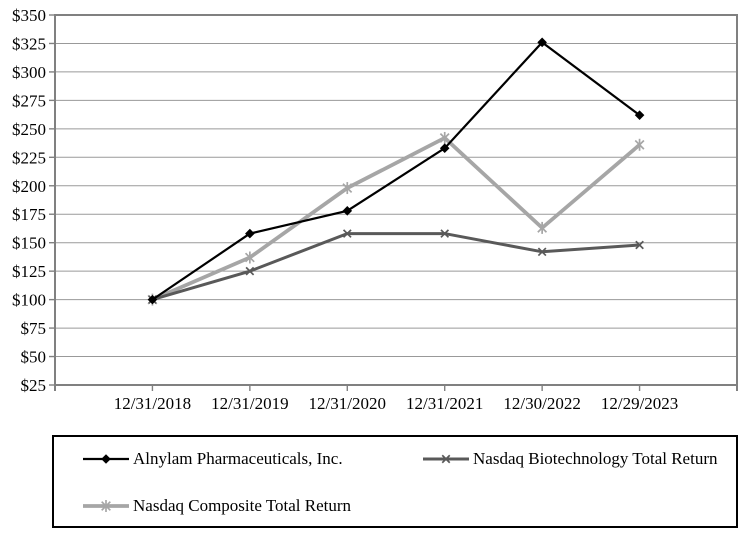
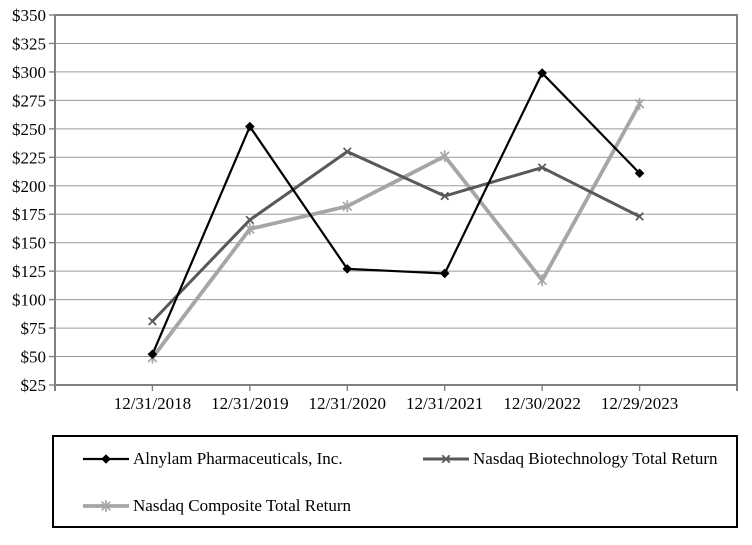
Alnylam Pharmaceuticals, Inc./12/31/2018: $100 -> $52
Nasdaq Biotechnology Total Return/12/31/2018: $100 -> $81
Nasdaq Composite Total Return/12/31/2018: $100 -> $49
Alnylam Pharmaceuticals, Inc./12/31/2019: $158 -> $252
Nasdaq Biotechnology Total Return/12/31/2019: $125 -> $170
Nasdaq Composite Total Return/12/31/2019: $137 -> $162
Alnylam Pharmaceuticals, Inc./12/31/2020: $178 -> $127
Nasdaq Biotechnology Total Return/12/31/2020: $158 -> $230
Nasdaq Composite Total Return/12/31/2020: $198 -> $182
Alnylam Pharmaceuticals, Inc./12/31/2021: $233 -> $123
Nasdaq Biotechnology Total Return/12/31/2021: $158 -> $191
Nasdaq Composite Total Return/12/31/2021: $242 -> $226
Alnylam Pharmaceuticals, Inc./12/30/2022: $326 -> $299
Nasdaq Biotechnology Total Return/12/30/2022: $142 -> $216
Nasdaq Composite Total Return/12/30/2022: $163 -> $117
Alnylam Pharmaceuticals, Inc./12/29/2023: $262 -> $211
Nasdaq Biotechnology Total Return/12/29/2023: $148 -> $173
Nasdaq Composite Total Return/12/29/2023: $236 -> $272
